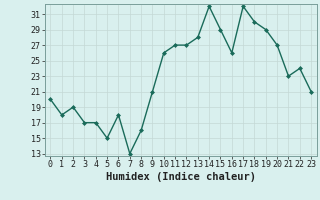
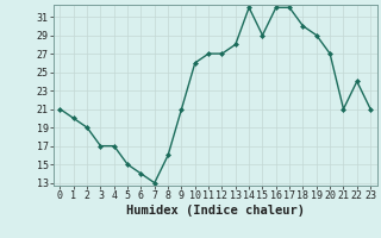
0: 20 -> 21
1: 18 -> 20
6: 18 -> 14
16: 26 -> 32
21: 23 -> 21
